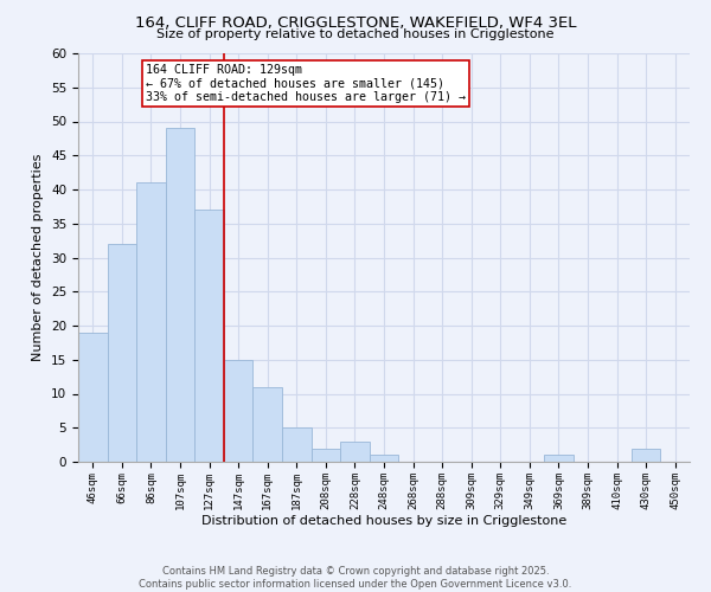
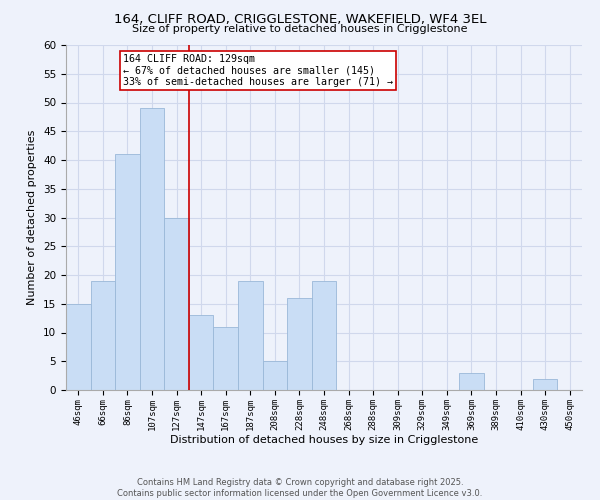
46sqm: 19 -> 15
66sqm: 32 -> 19
127sqm: 37 -> 30
147sqm: 15 -> 13
187sqm: 5 -> 19
208sqm: 2 -> 5
228sqm: 3 -> 16
248sqm: 1 -> 19
369sqm: 1 -> 3
